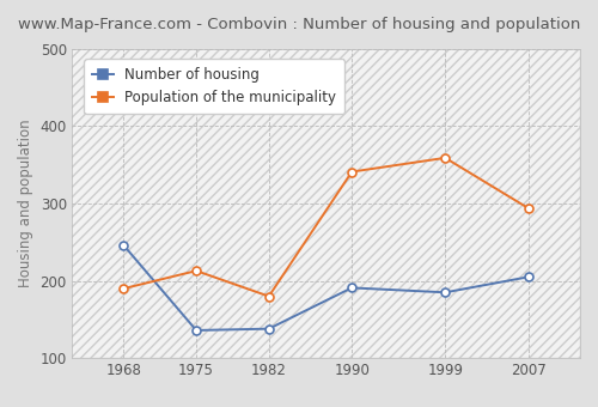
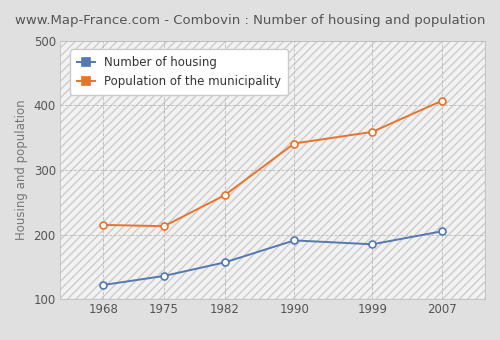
Number of housing/1968: 246 -> 122
Population of the municipality/1968: 190 -> 215
Number of housing/1982: 138 -> 157
Population of the municipality/1982: 180 -> 261
Population of the municipality/2007: 294 -> 407
